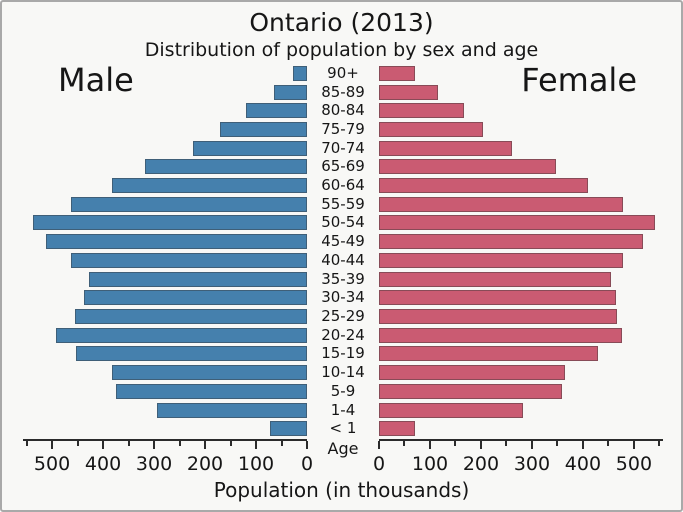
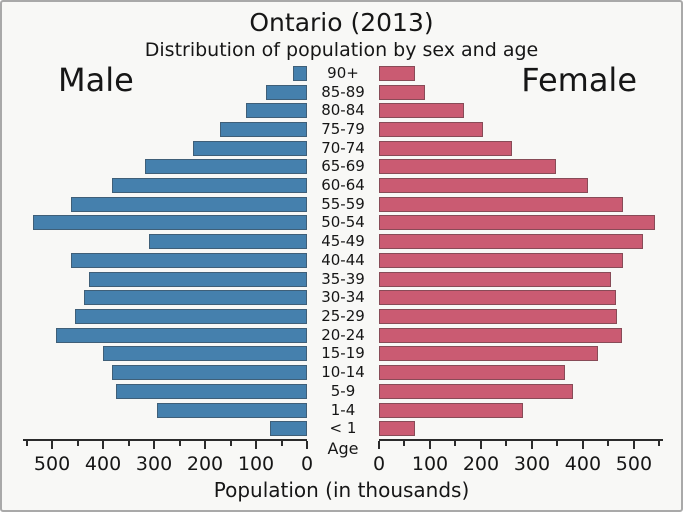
Male/85-89: 60 -> 80
Female/85-89: 120 -> 90
Male/45-49: 510 -> 310
Male/15-19: 450 -> 400
Female/5-9: 360 -> 380
